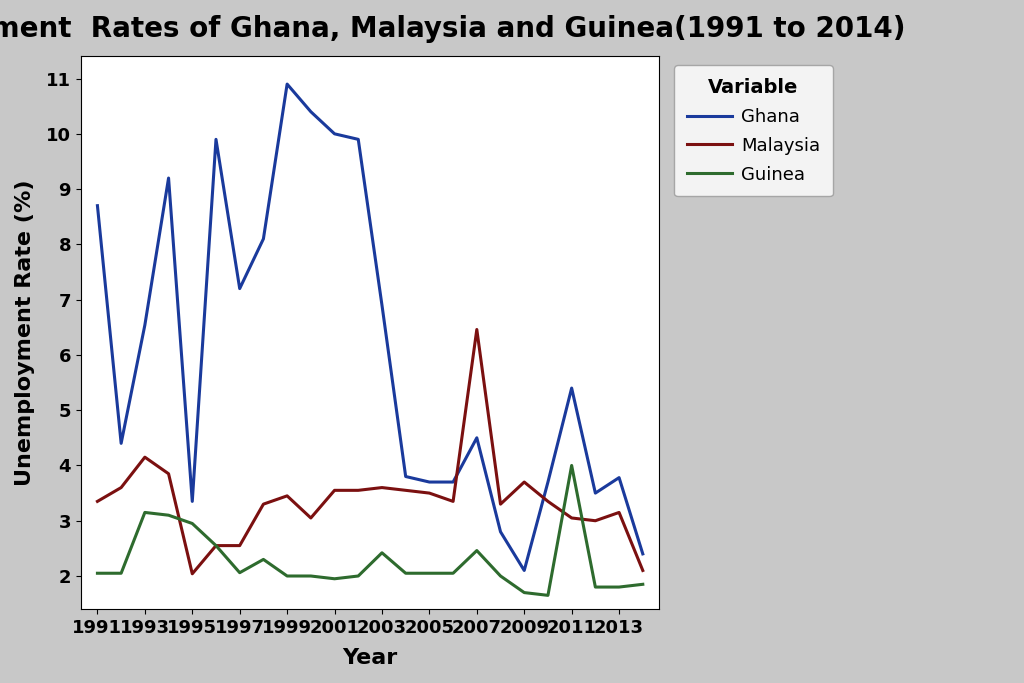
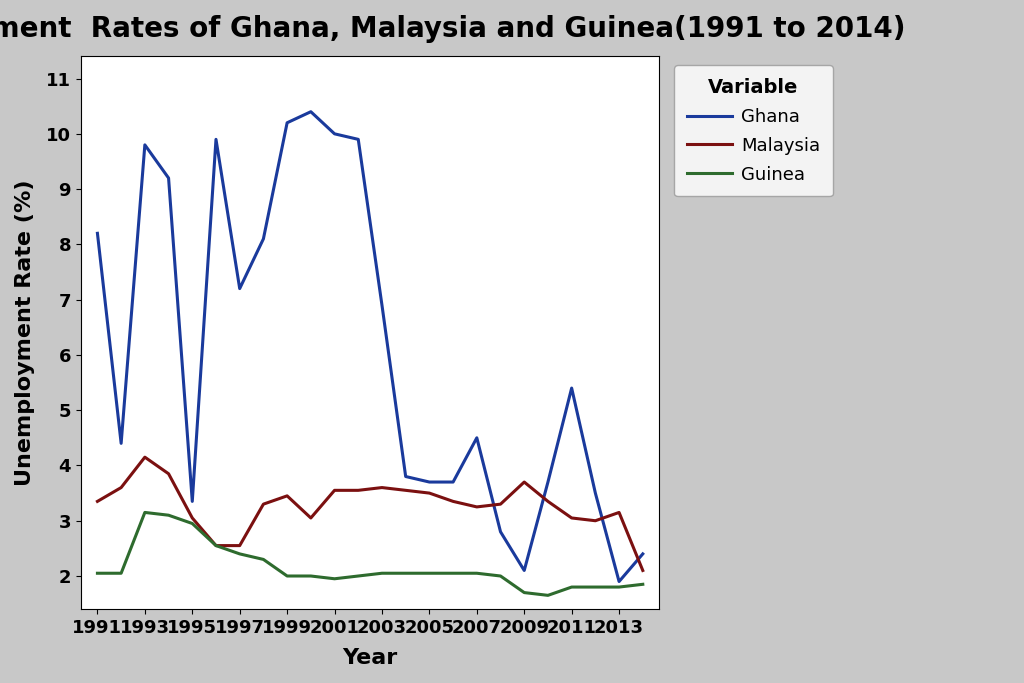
Ghana/1991: 8.70 -> 8.20
Ghana/1993: 6.54 -> 9.80
Malaysia/1995: 2.04 -> 3.05
Guinea/1997: 2.06 -> 2.40
Ghana/1999: 10.90 -> 10.20
Guinea/2003: 2.42 -> 2.05
Malaysia/2007: 6.46 -> 3.25
Guinea/2007: 2.46 -> 2.05
Guinea/2011: 4.00 -> 1.80
Ghana/2013: 3.78 -> 1.90
